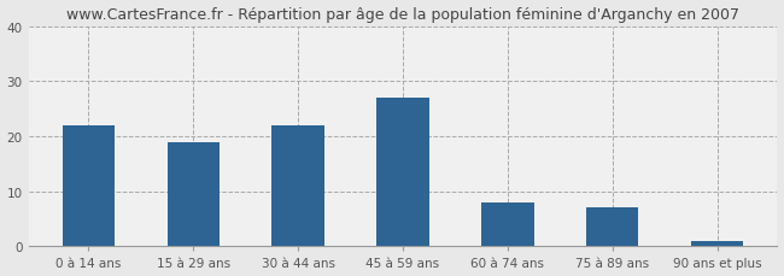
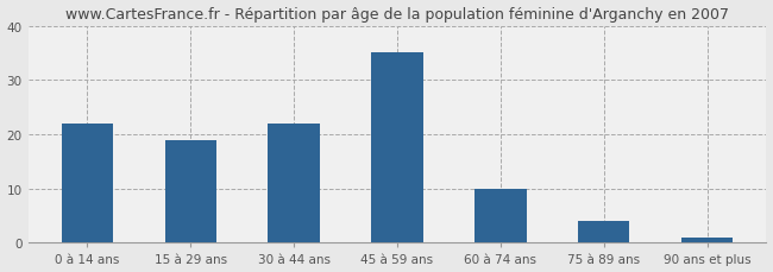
45 à 59 ans: 27 -> 35
60 à 74 ans: 8 -> 10
75 à 89 ans: 7 -> 4
